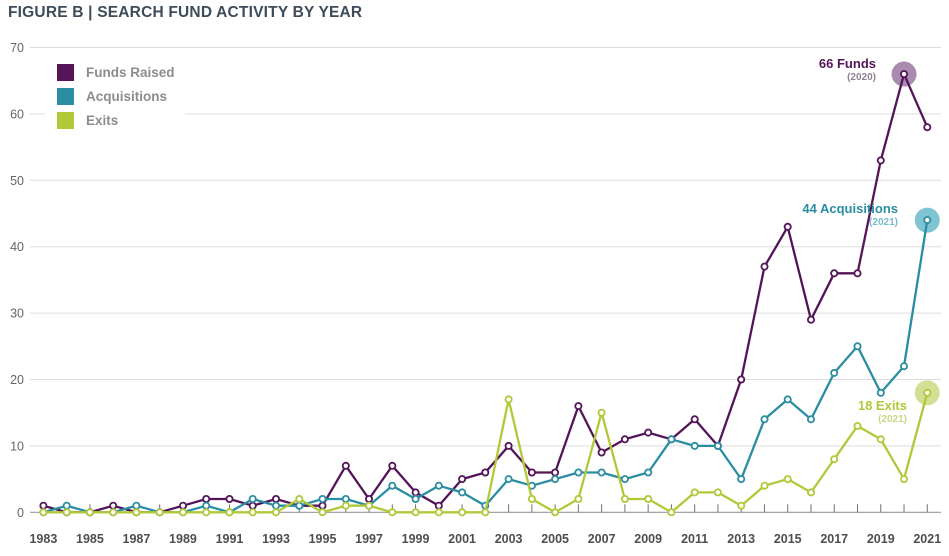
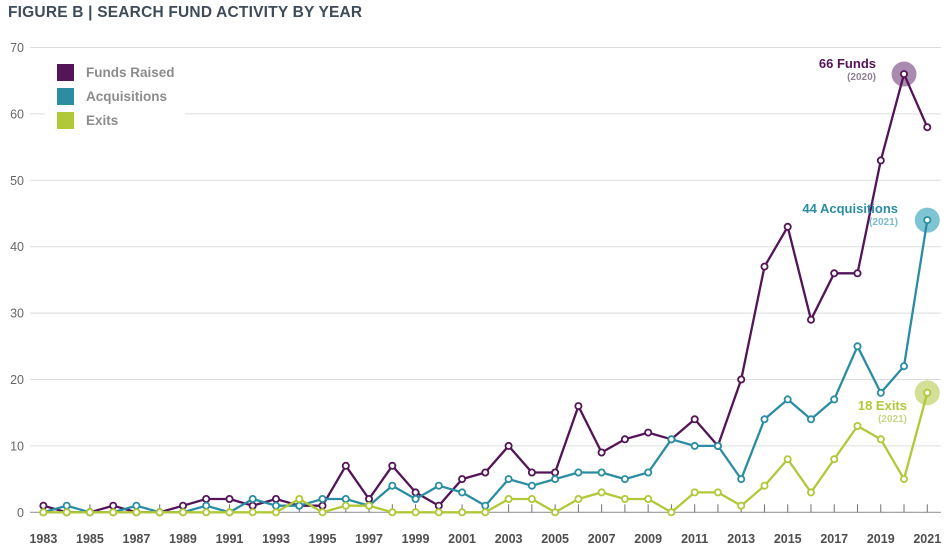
Exits/2003: 17 -> 2
Exits/2007: 15 -> 3
Exits/2015: 5 -> 8
Acquisitions/2017: 21 -> 17
